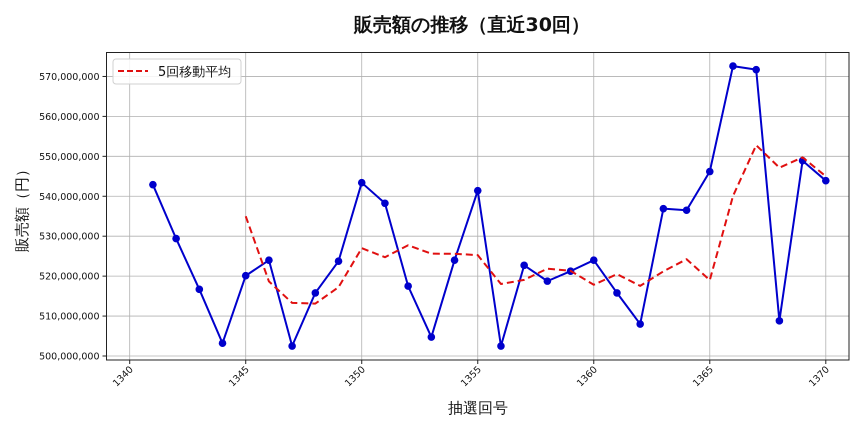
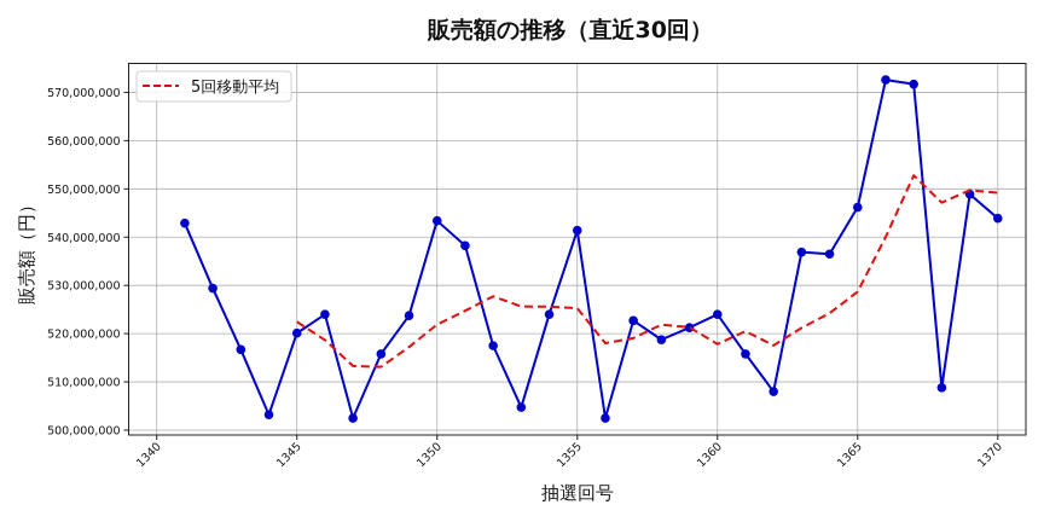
5回移動平均/1345: 535000000 -> 522000000
5回移動平均/1350: 527000000 -> 522000000
5回移動平均/1365: 519000000 -> 529000000
5回移動平均/1370: 545000000 -> 549000000
